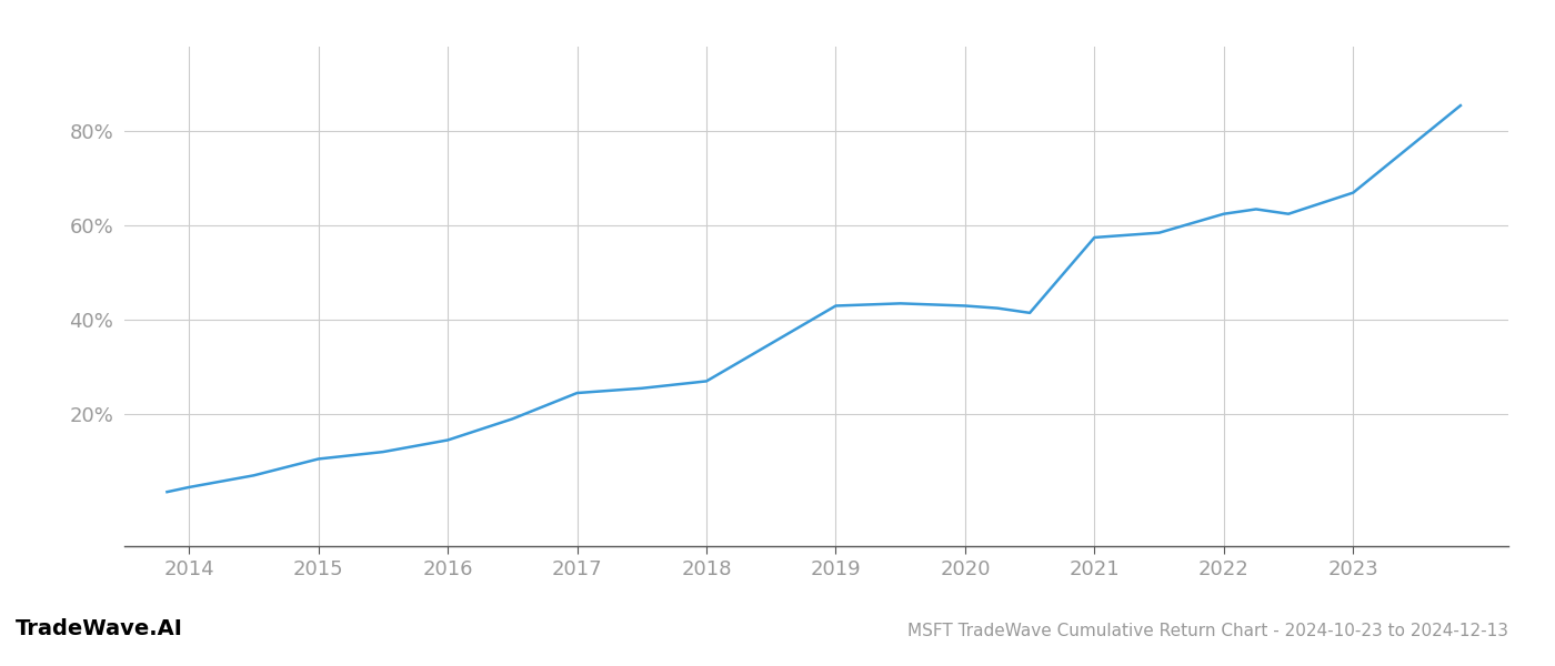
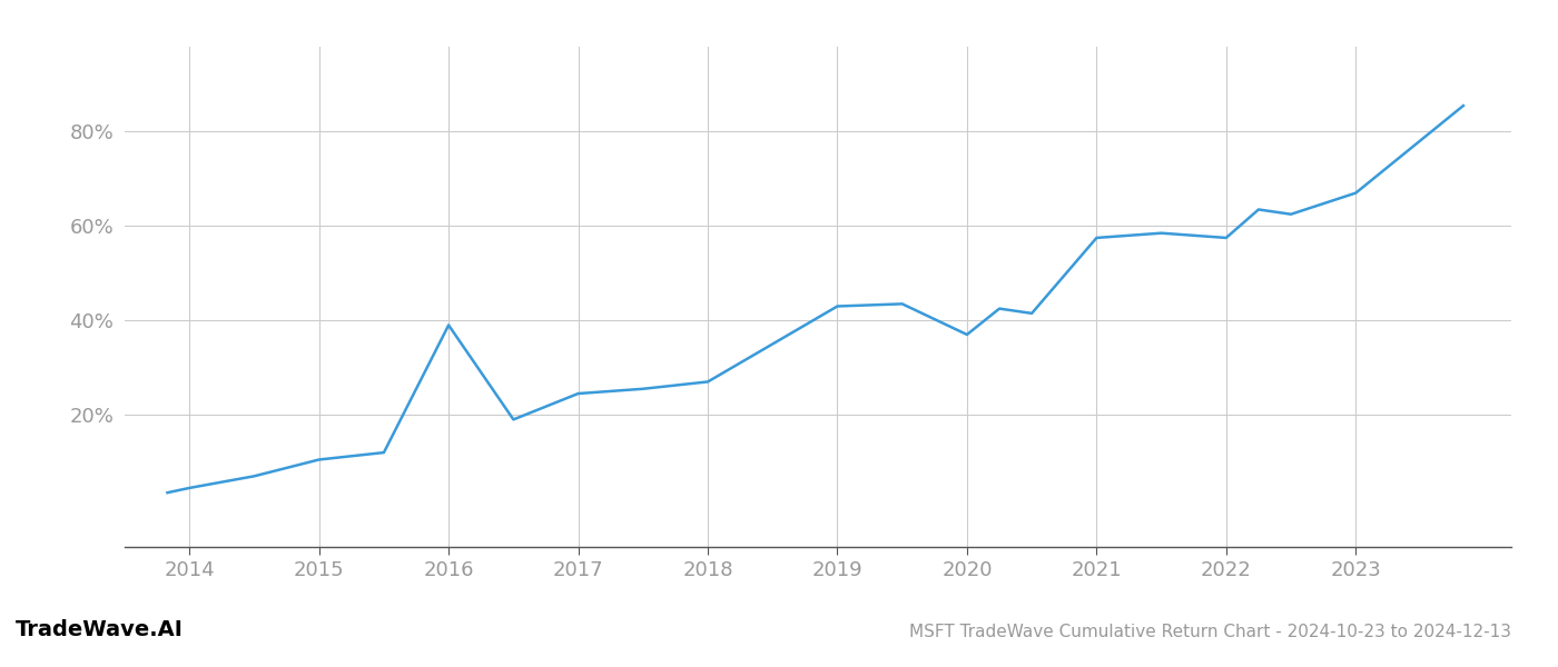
2016: 14.5% -> 39.0%
2020: 43.0% -> 37.0%
2022: 62.5% -> 57.5%
